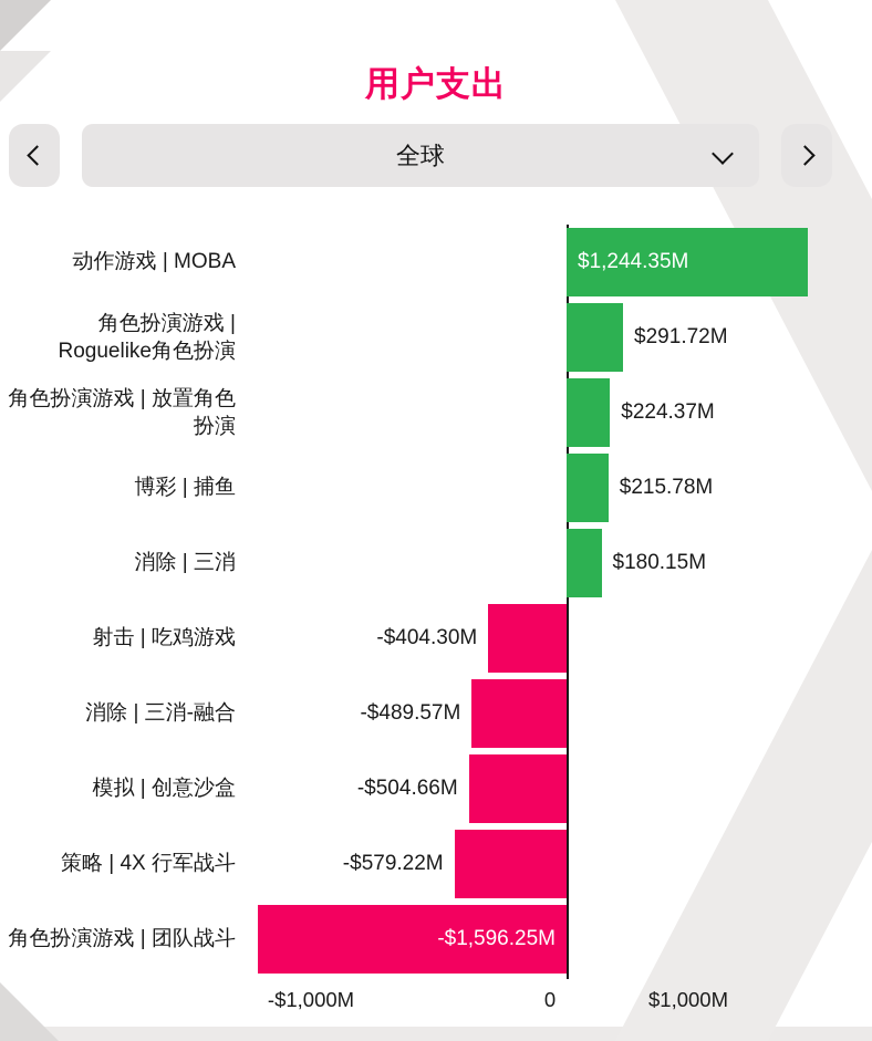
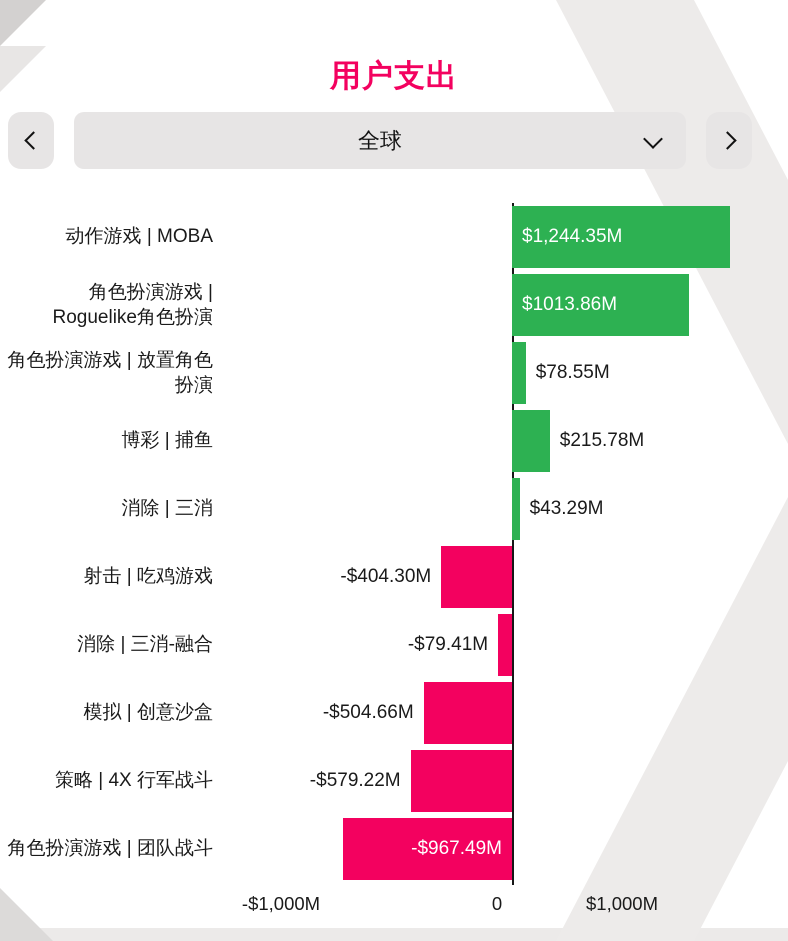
角色扮演游戏 | Roguelike角色扮演: $291.72M -> $1013.86M
角色扮演游戏 | 放置角色扮演: $224.37M -> $78.55M
消除 | 三消: $180.15M -> $43.29M
消除 | 三消-融合: -$489.57M -> -$79.41M
角色扮演游戏 | 团队战斗: -$1,596.25M -> -$967.49M
